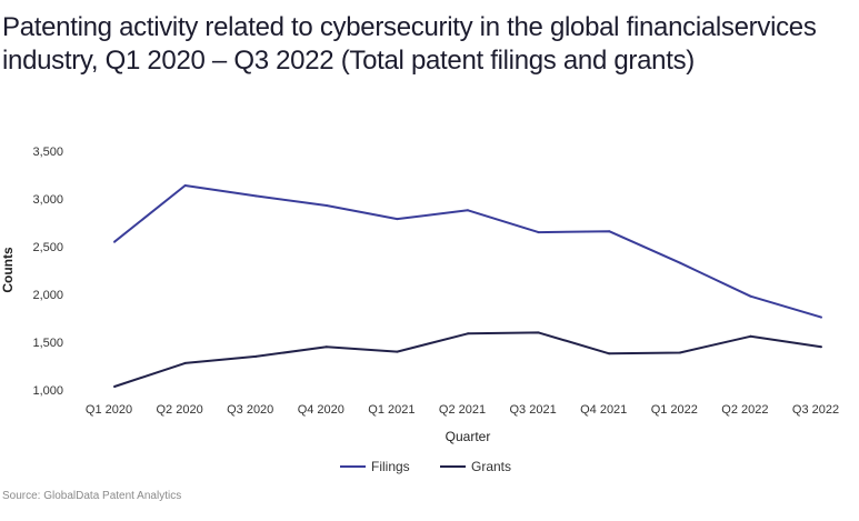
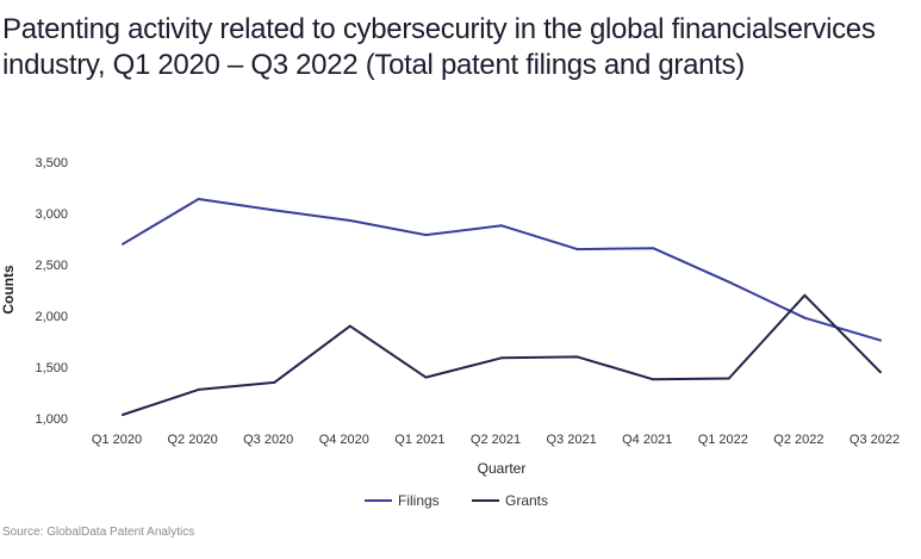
Filings/Q1 2020: 2600 -> 2700
Grants/Q4 2020: 1400 -> 1900
Grants/Q2 2022: 1600 -> 2200
